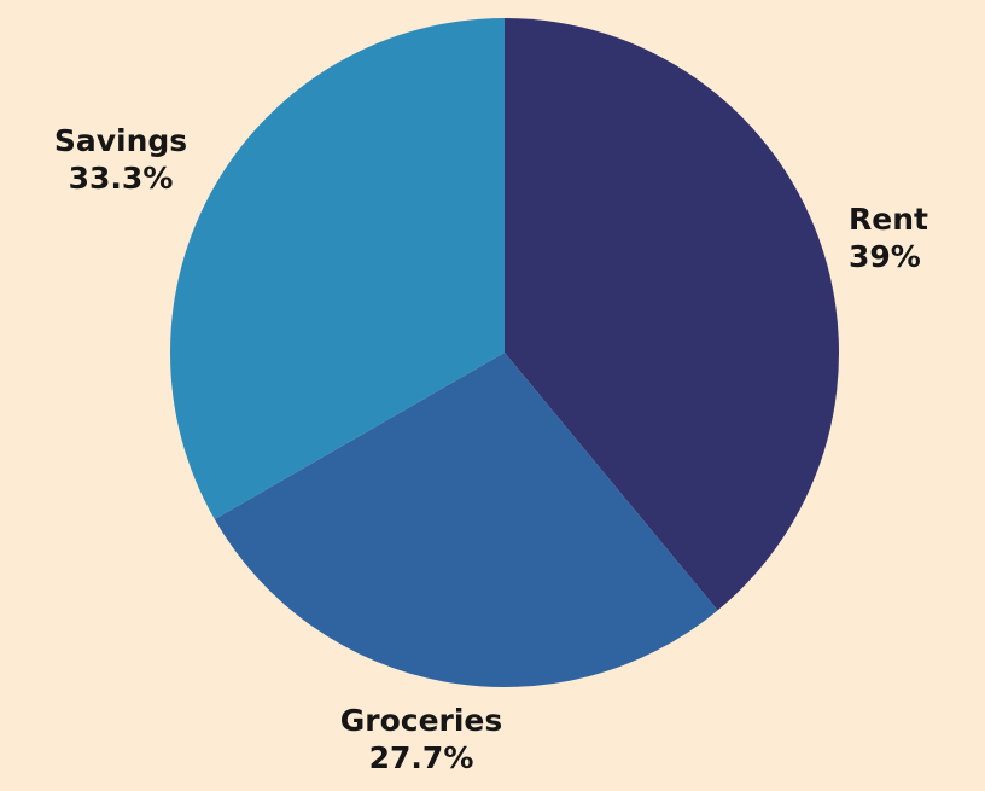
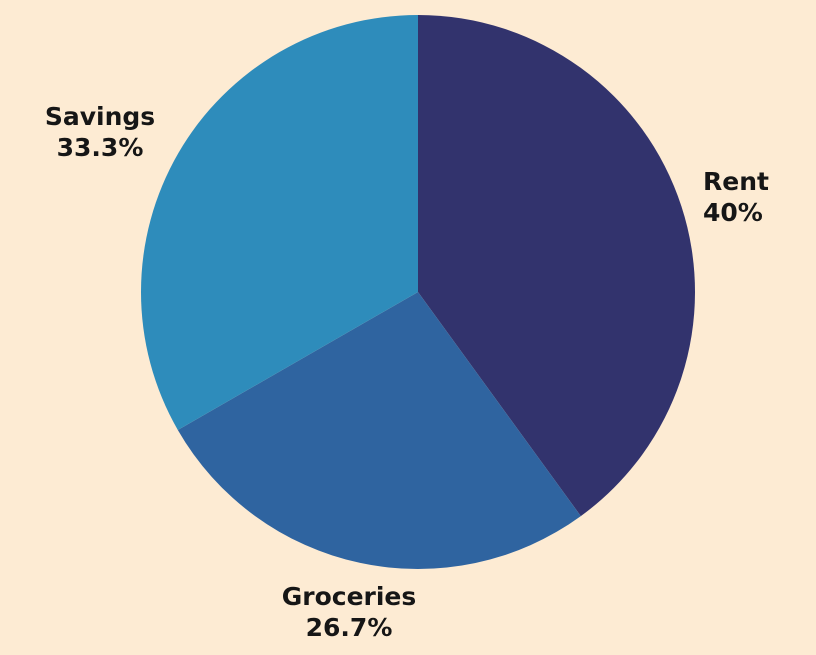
Rent: 39% -> 40%
Groceries: 27.7% -> 26.7%
